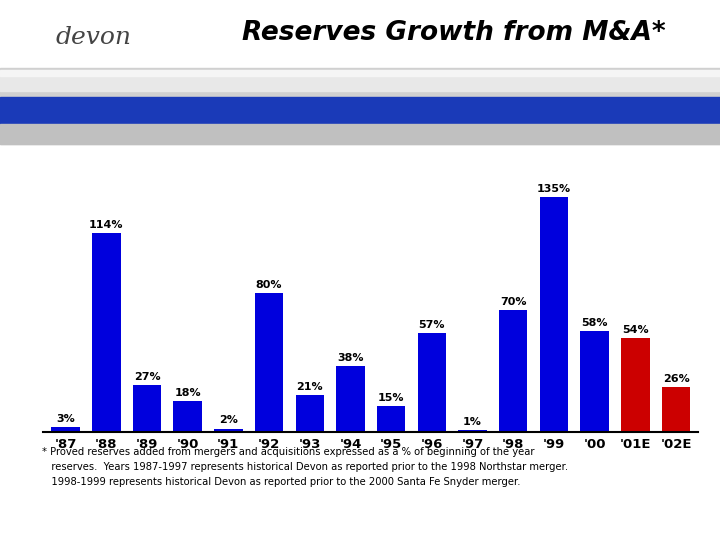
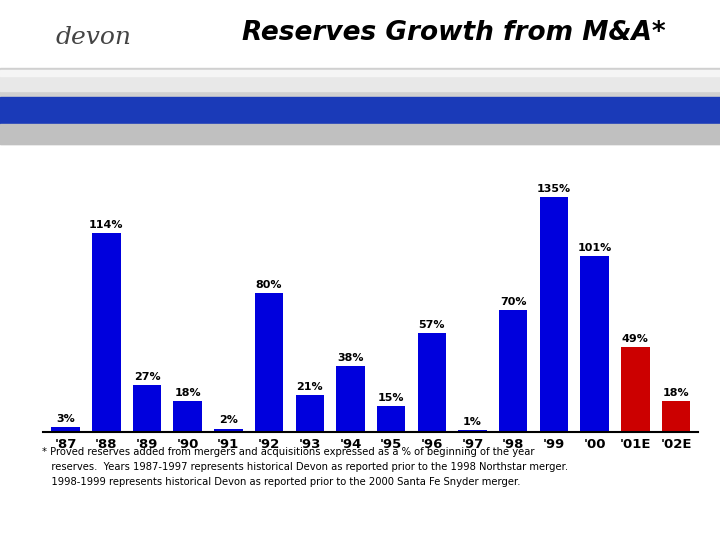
'00: 58% -> 101%
'01E: 54% -> 49%
'02E: 26% -> 18%
